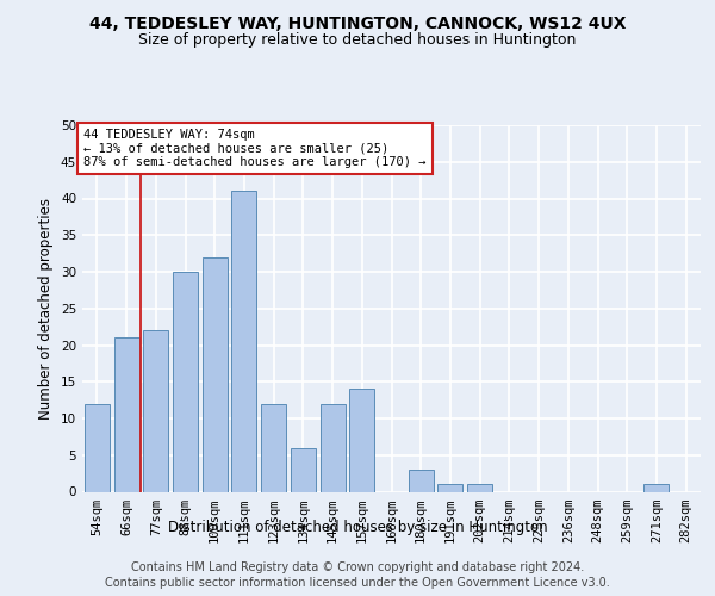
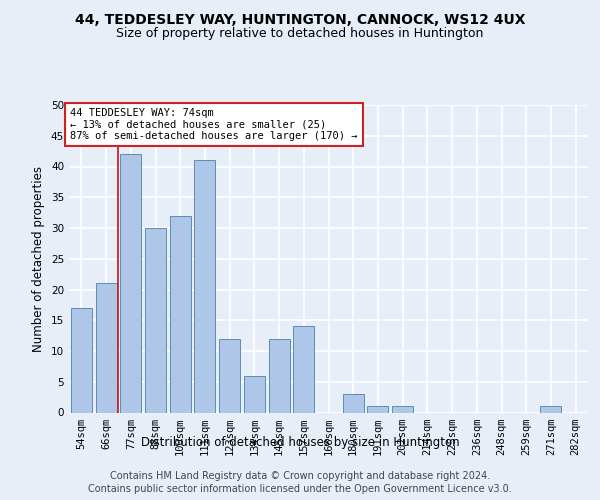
54sqm: 12 -> 17
77sqm: 22 -> 42
